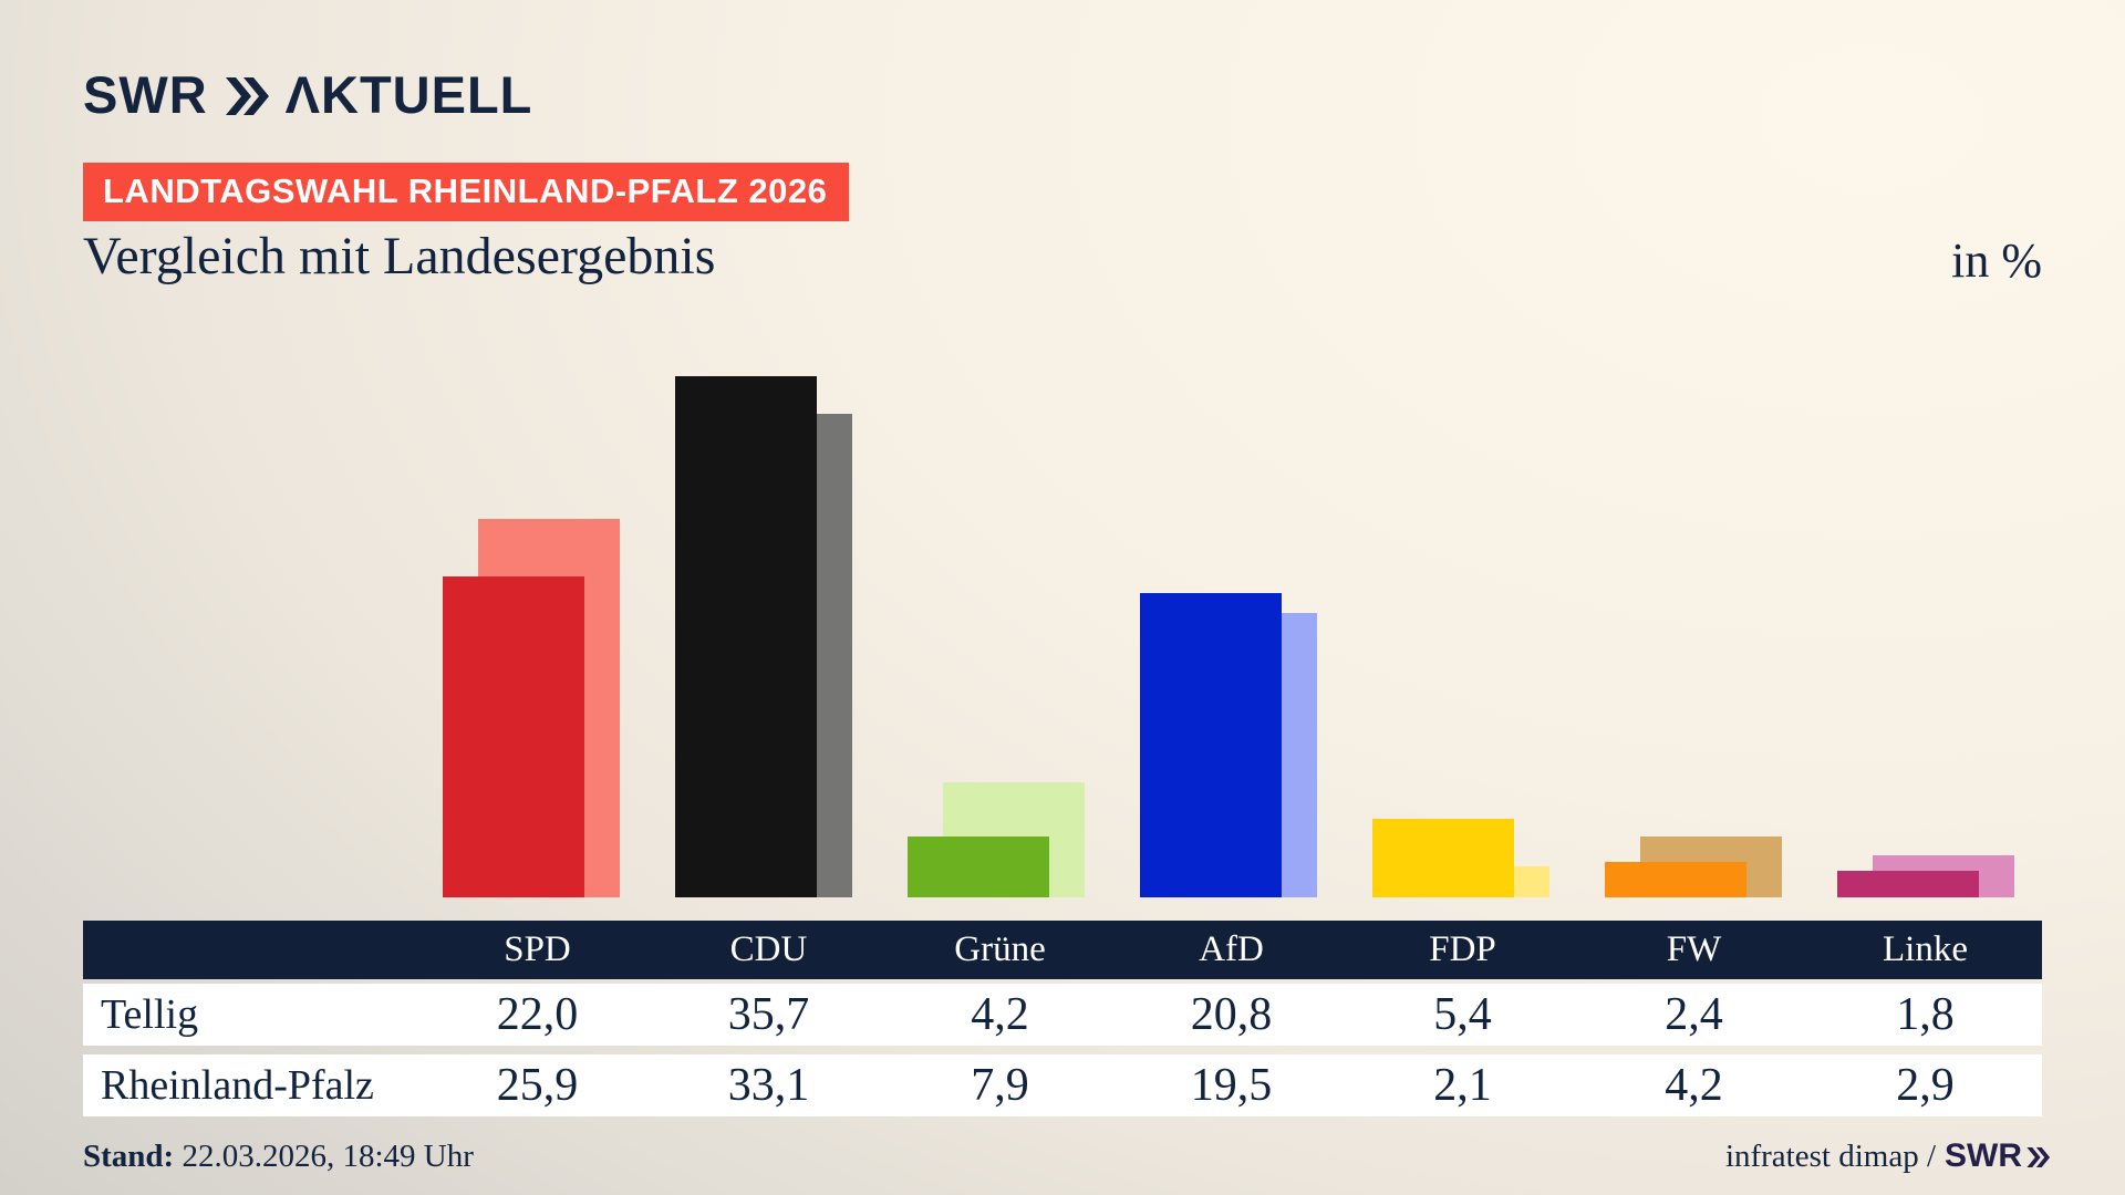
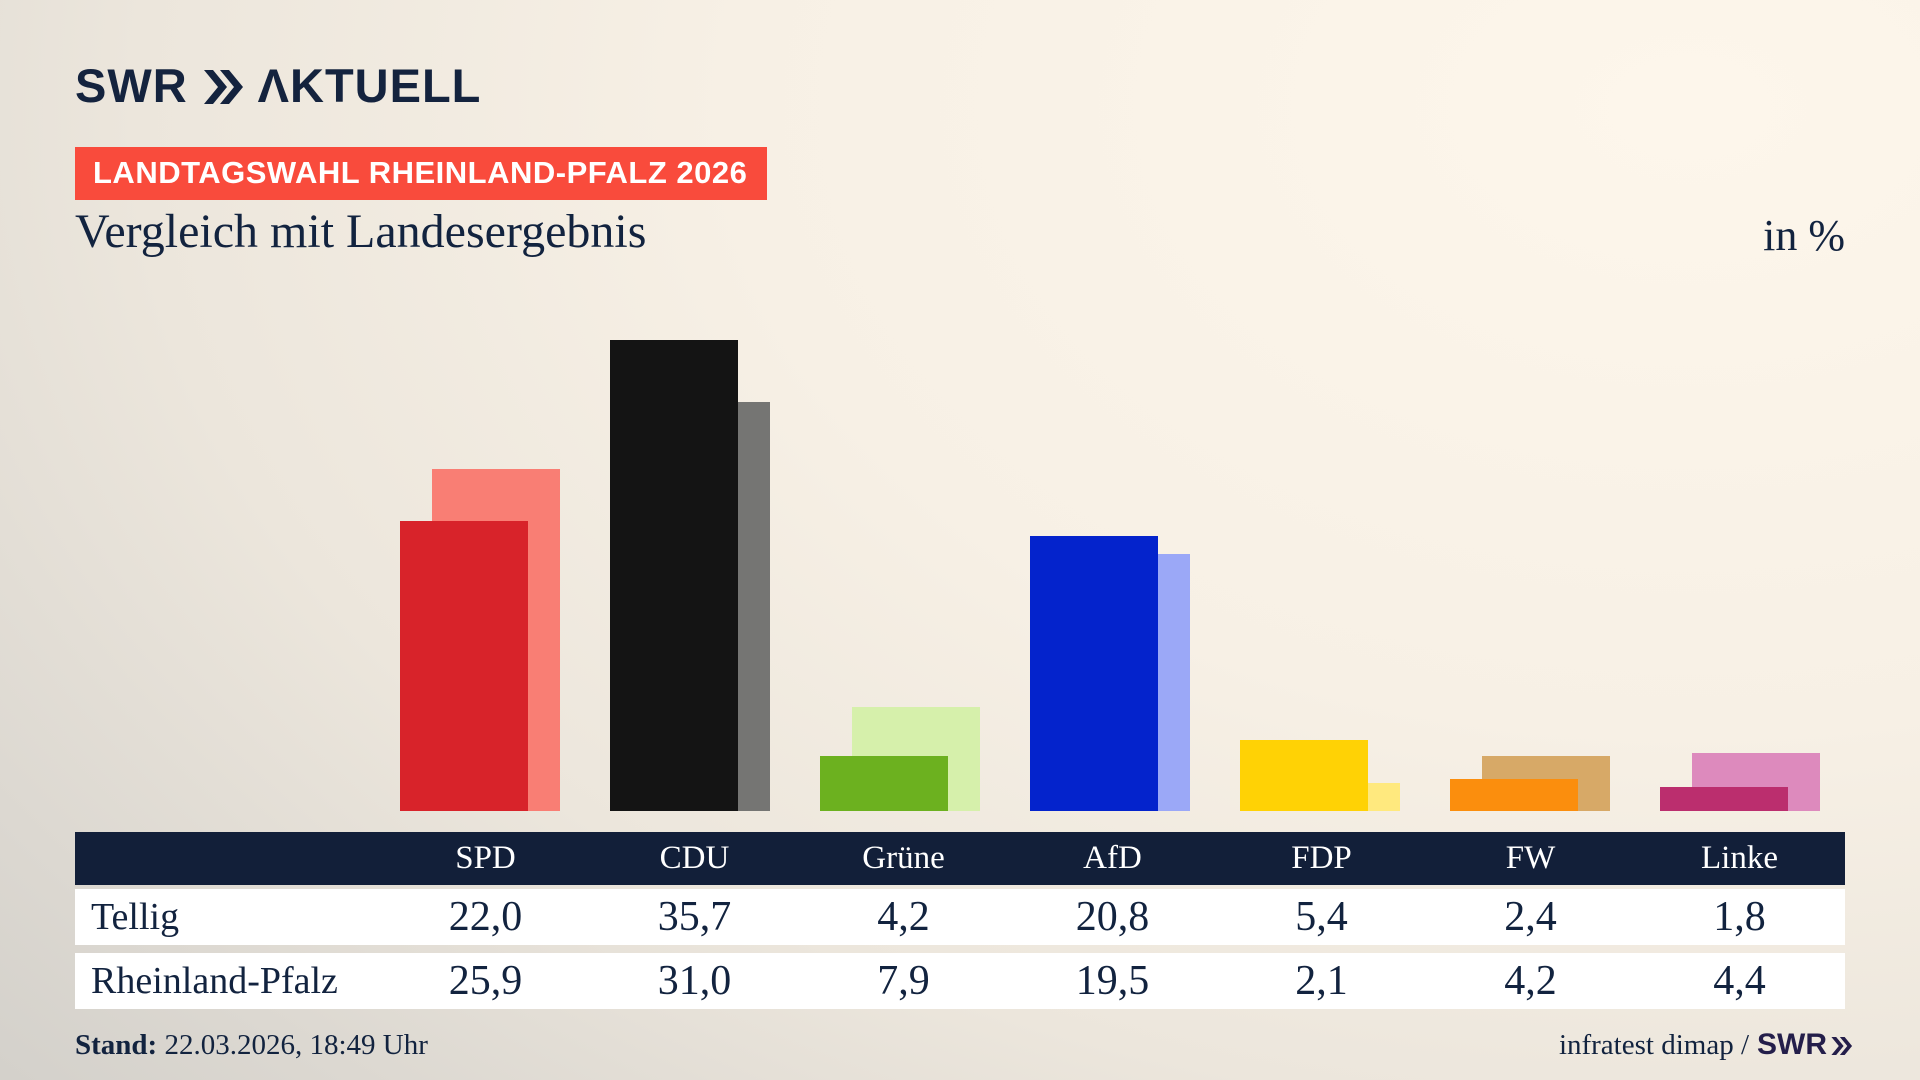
Rheinland-Pfalz/CDU: 33,1 -> 31,0
Rheinland-Pfalz/Linke: 2,9 -> 4,4
